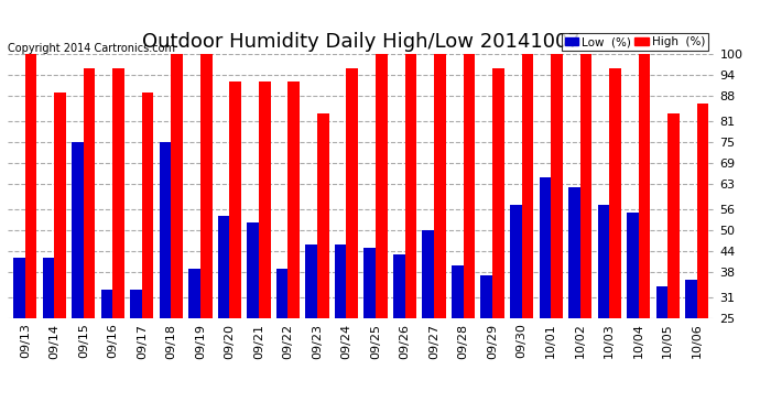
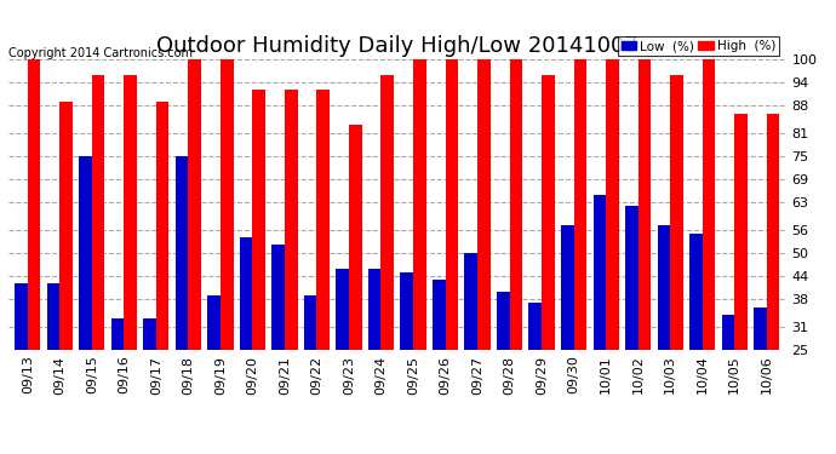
High (%)/10/05: 83 -> 86
